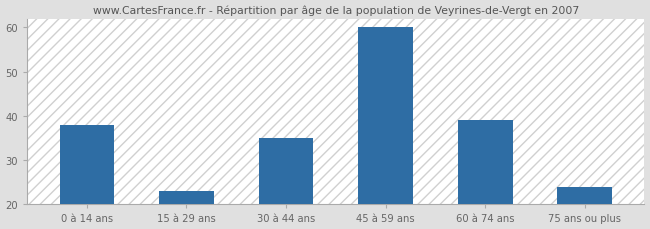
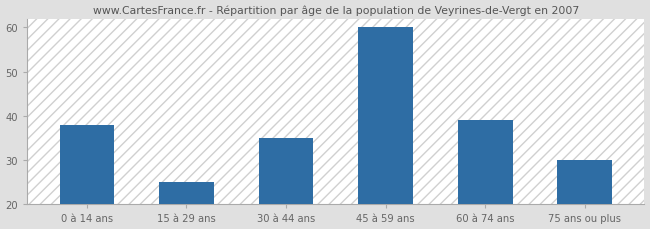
15 à 29 ans: 23 -> 25
75 ans ou plus: 24 -> 30
